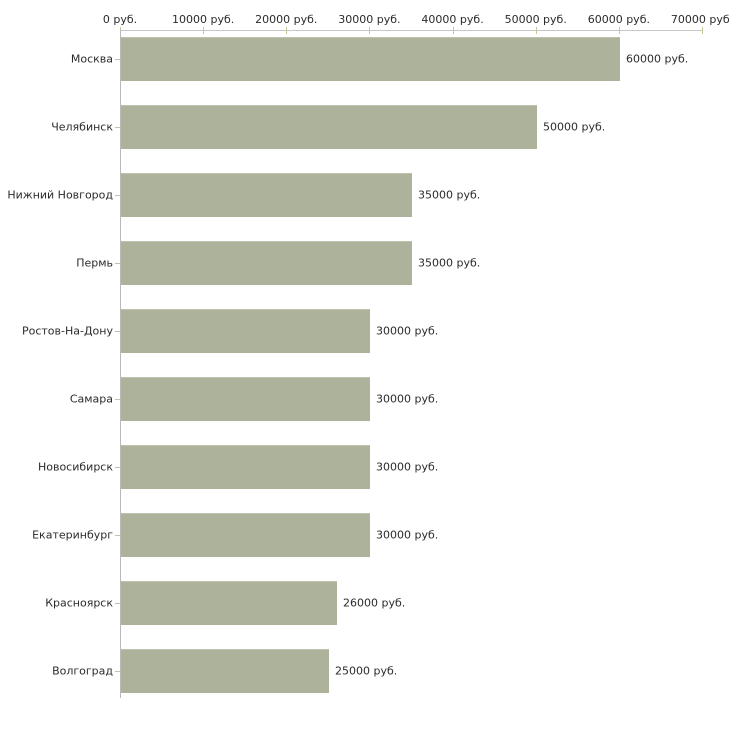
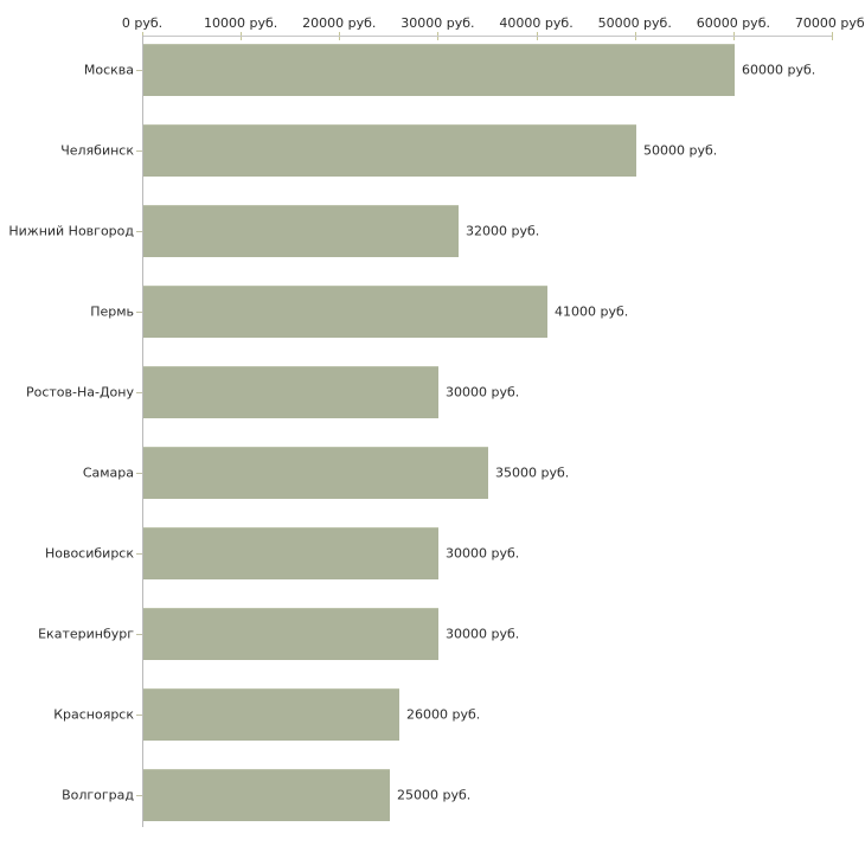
Нижний Новгород: 35000 -> 32000
Пермь: 35000 -> 41000
Самара: 30000 -> 35000
